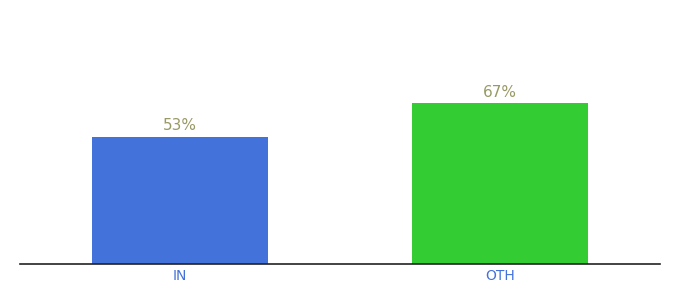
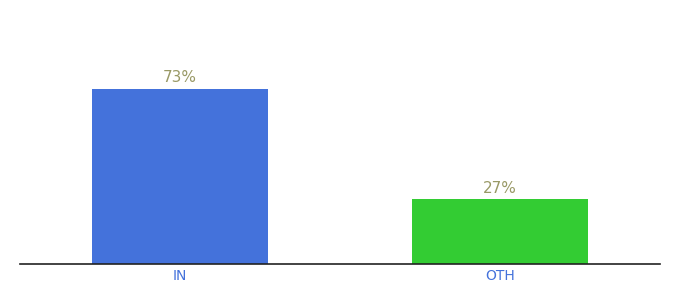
IN: 53% -> 73%
OTH: 67% -> 27%
